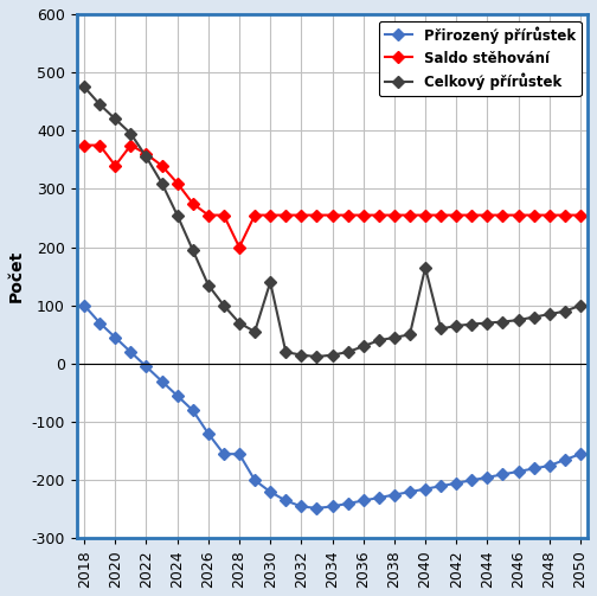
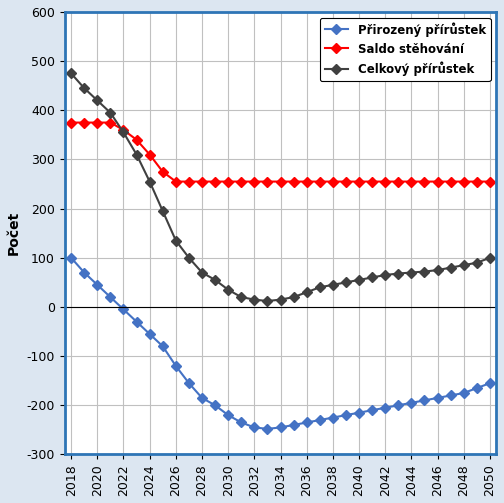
Saldo stěhování/2020: 340 -> 375
Přirozený přírůstek/2028: -155 -> -185
Saldo stěhování/2028: 200 -> 255
Celkový přírůstek/2030: 140 -> 35
Celkový přírůstek/2040: 165 -> 55
